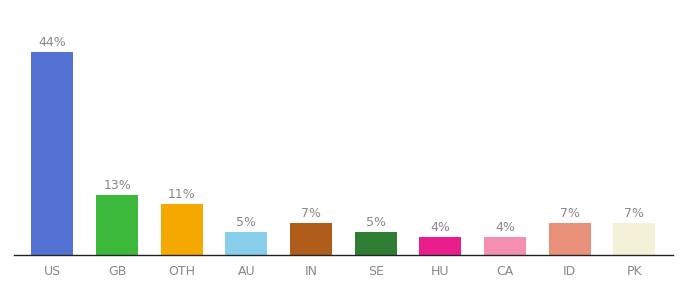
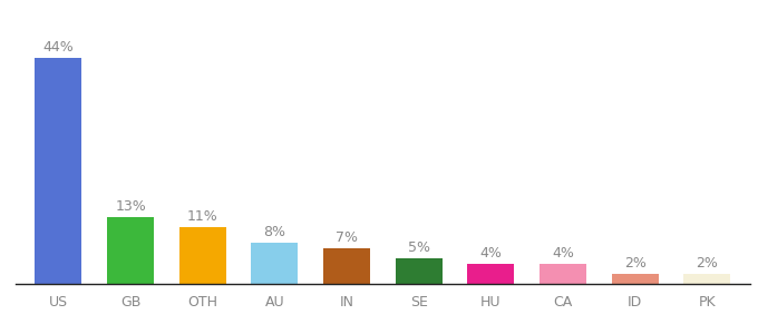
AU: 5% -> 8%
ID: 7% -> 2%
PK: 7% -> 2%
